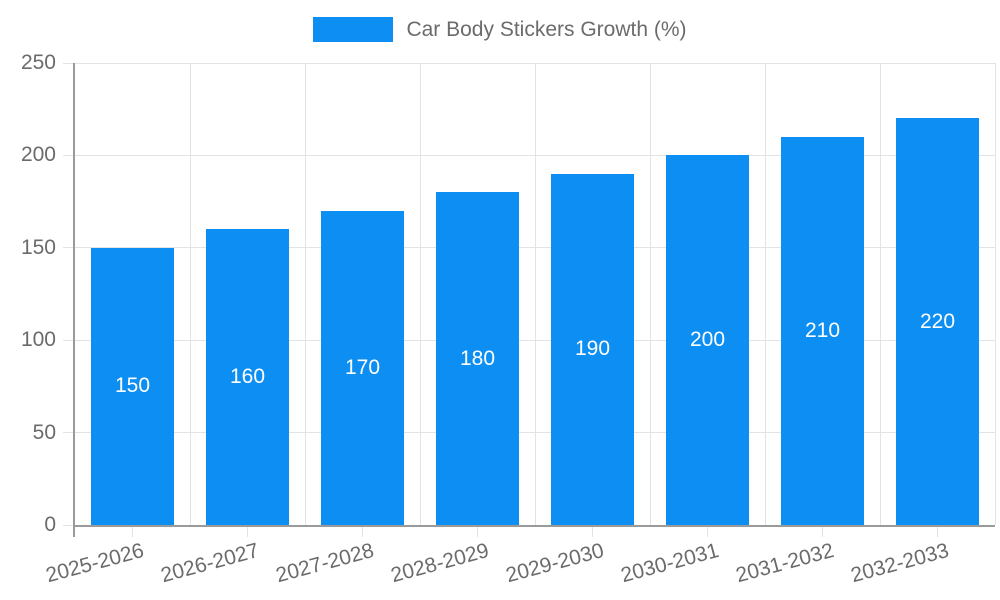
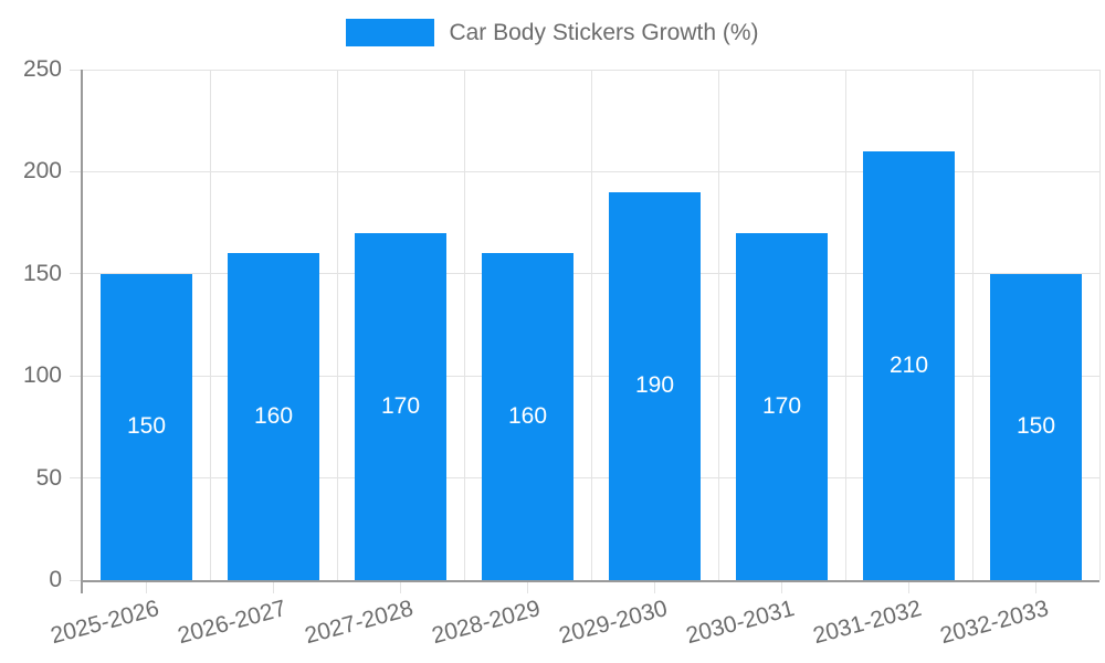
2028-2029: 180 -> 160
2030-2031: 200 -> 170
2032-2033: 220 -> 150
